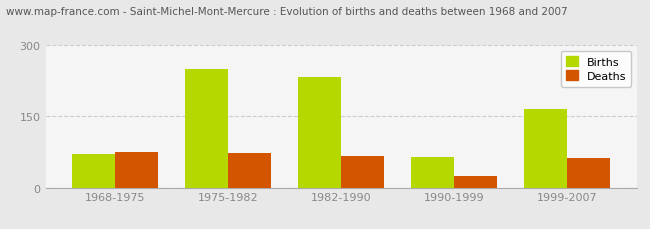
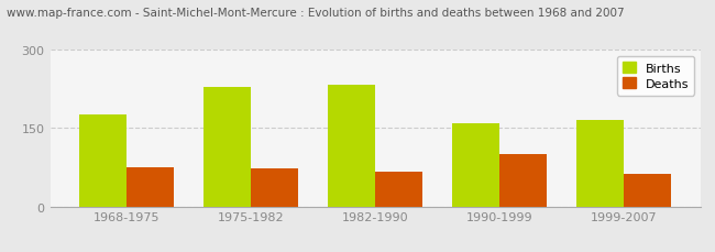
Births/1968-1975: 70 -> 175
Births/1975-1982: 250 -> 228
Births/1990-1999: 65 -> 160
Deaths/1990-1999: 25 -> 100
